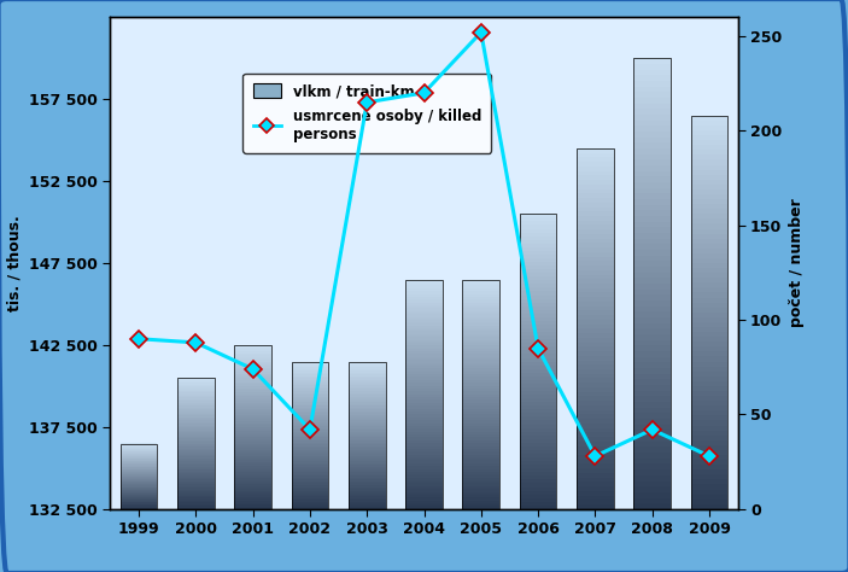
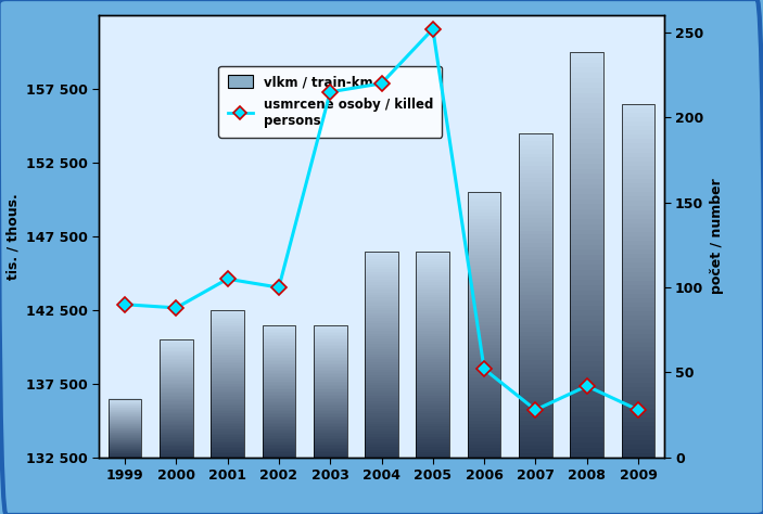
2001: 74 -> 105
2002: 42 -> 100
2006: 85 -> 52
